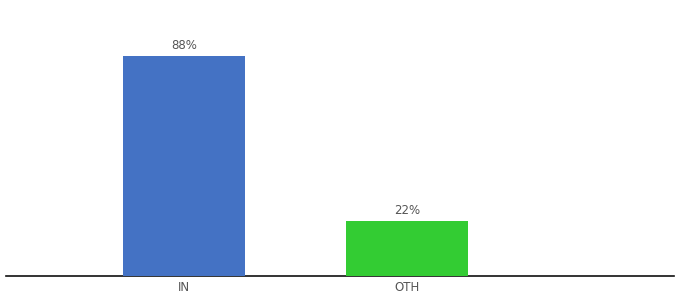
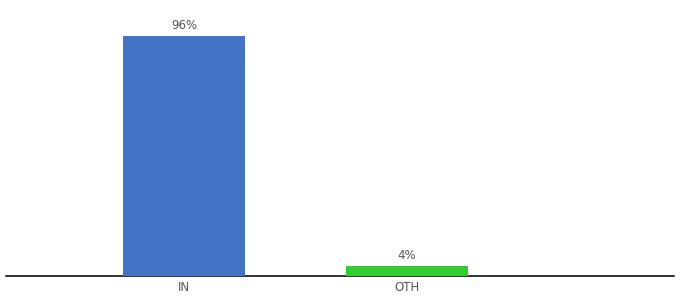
IN: 88% -> 96%
OTH: 22% -> 4%
